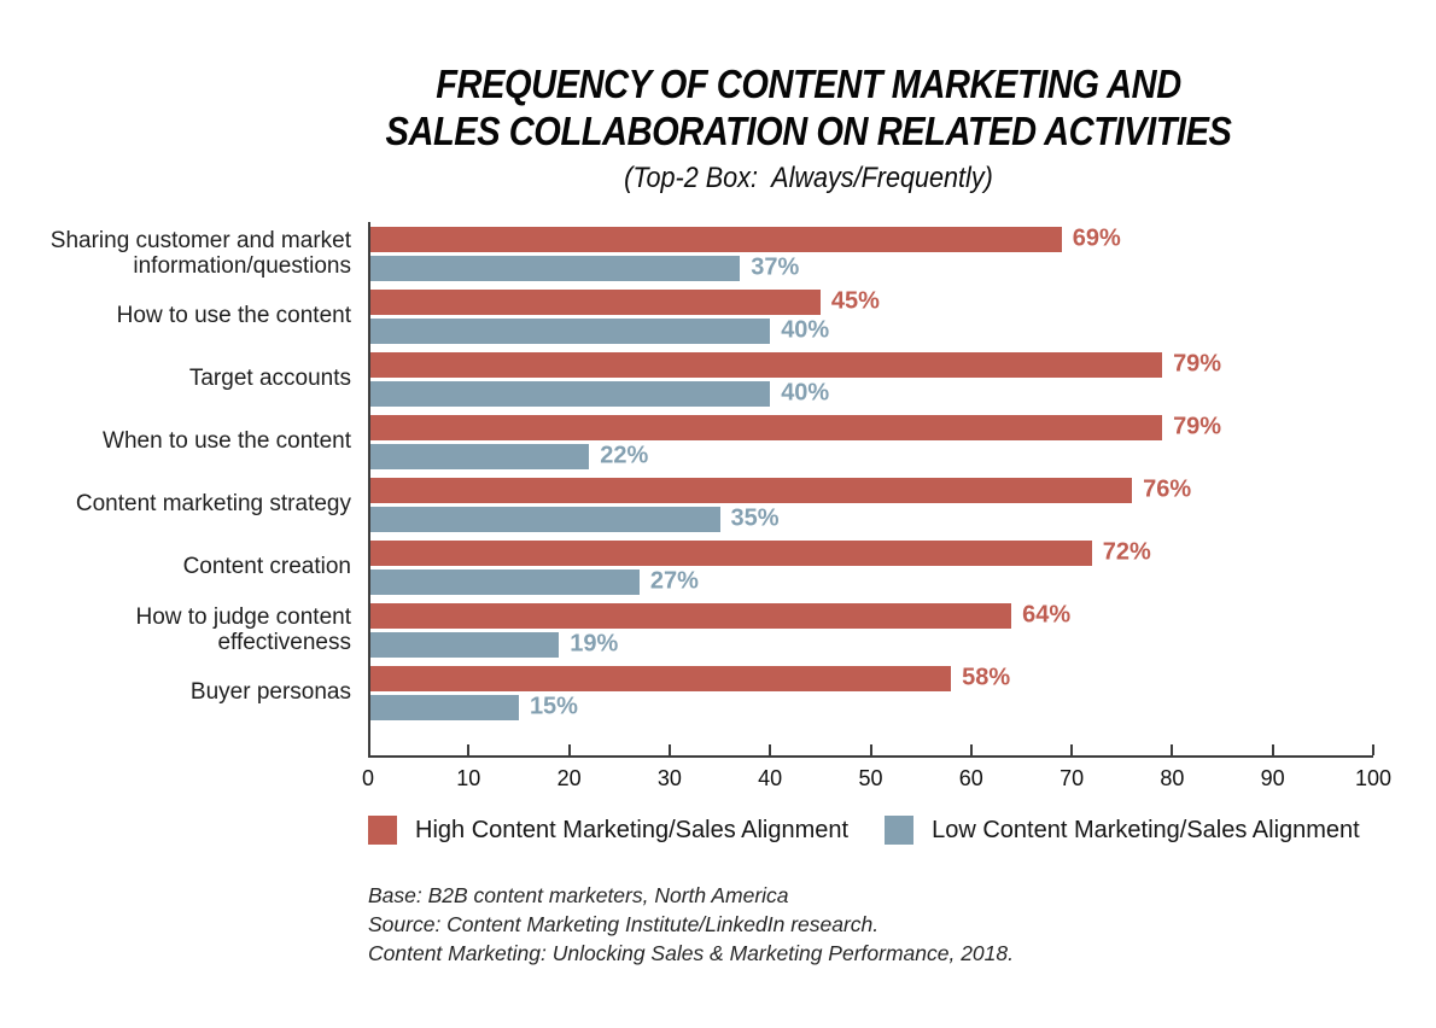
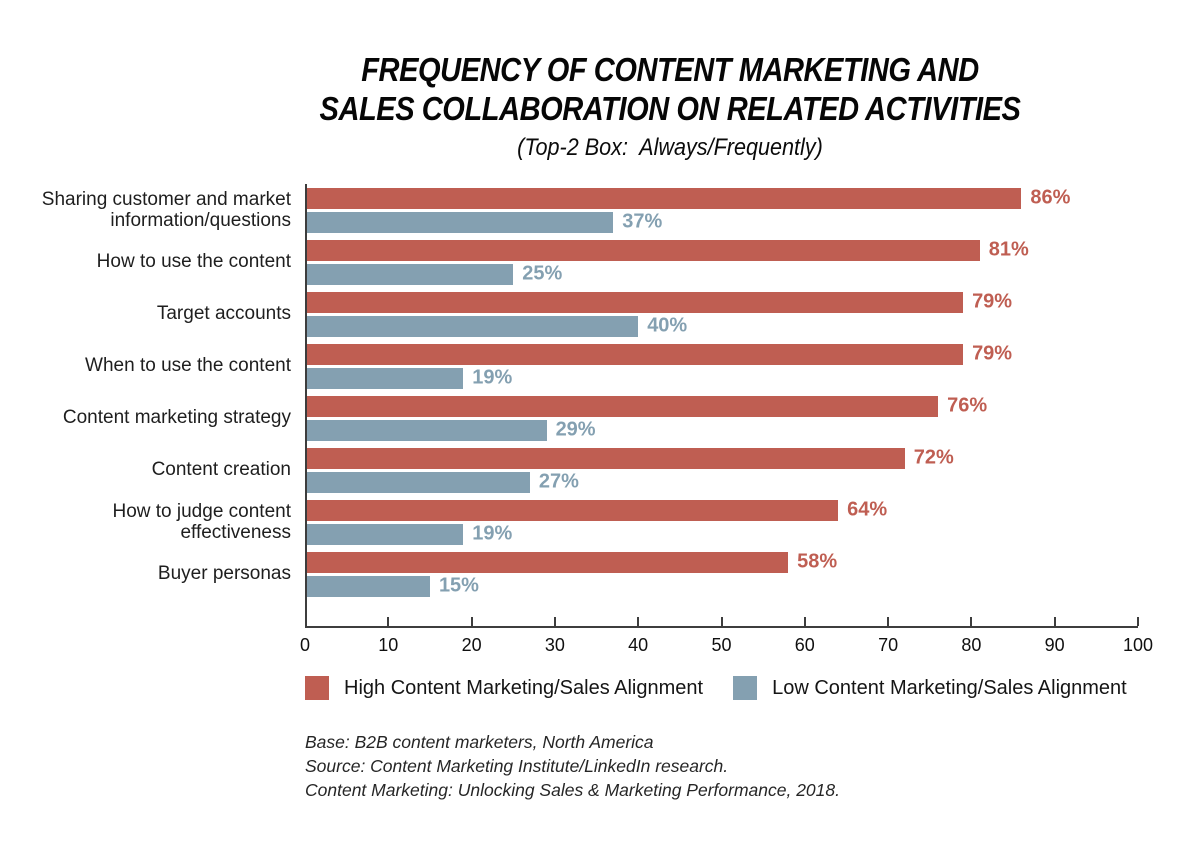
High Content Marketing/Sales Alignment/Sharing customer and market information/questions: 69% -> 86%
High Content Marketing/Sales Alignment/How to use the content: 45% -> 81%
Low Content Marketing/Sales Alignment/How to use the content: 40% -> 25%
Low Content Marketing/Sales Alignment/When to use the content: 22% -> 19%
Low Content Marketing/Sales Alignment/Content marketing strategy: 35% -> 29%
